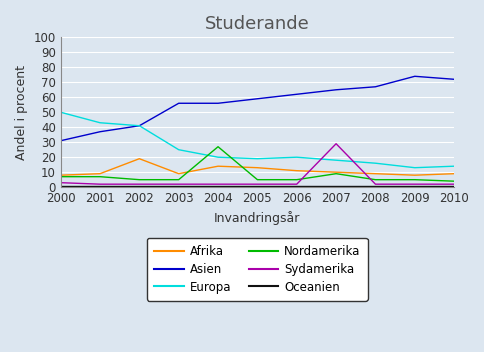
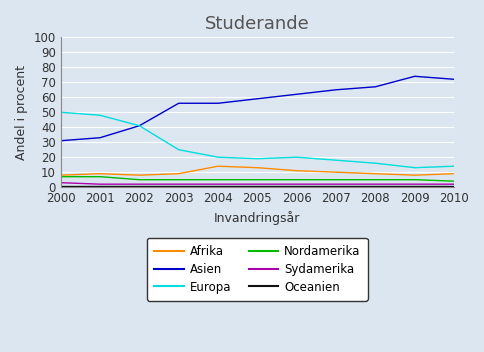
Asien/2001: 37 -> 33
Europa/2001: 43 -> 48
Afrika/2002: 19 -> 8
Nordamerika/2004: 27 -> 5
Nordamerika/2007: 9 -> 5
Sydamerika/2007: 29 -> 2
